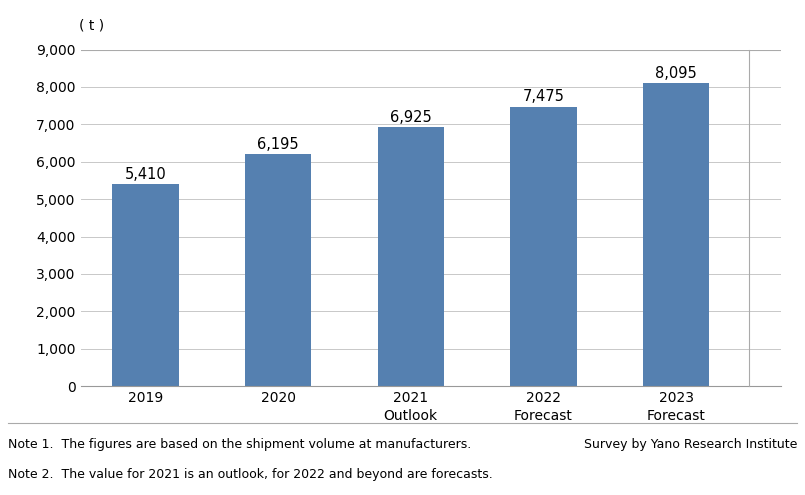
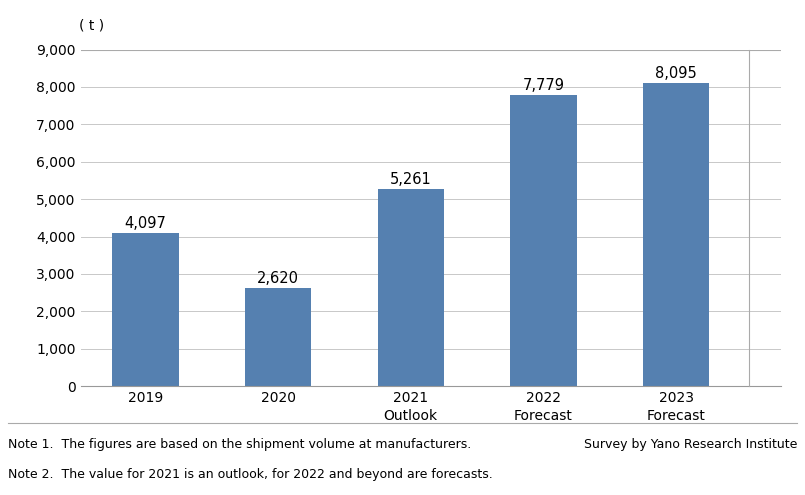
2019: 5,410 -> 4,097
2020: 6,195 -> 2,620
2021 Outlook: 6,925 -> 5,261
2022 Forecast: 7,475 -> 7,779
